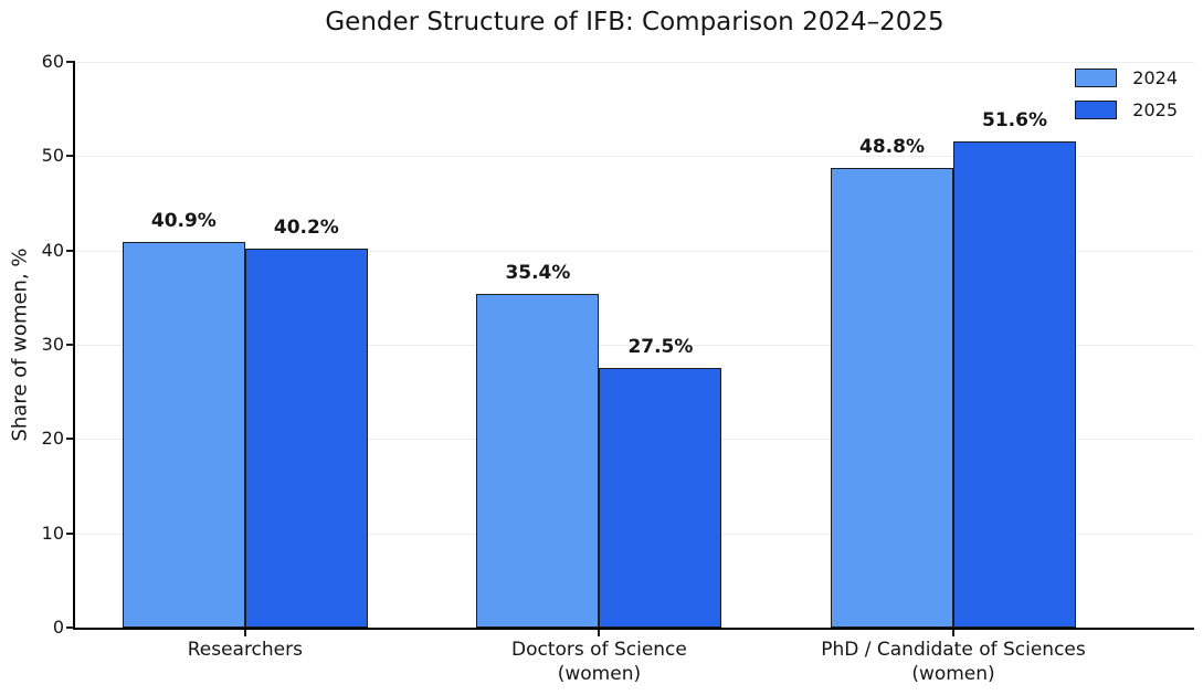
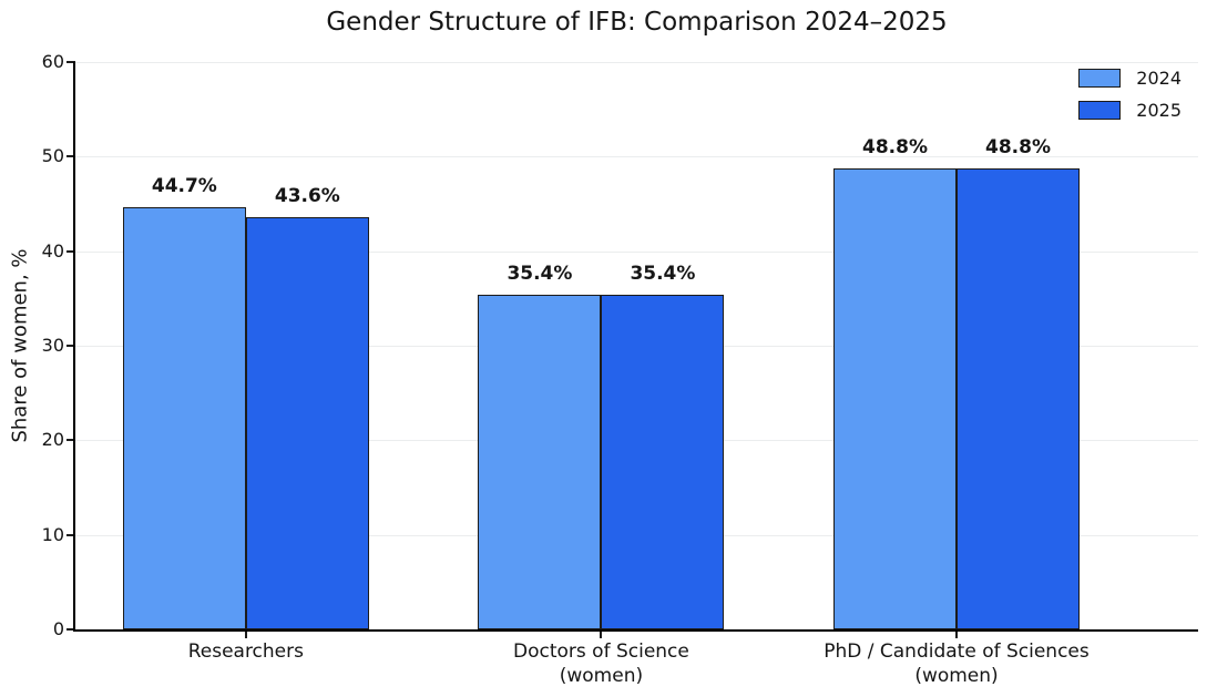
2024/Researchers: 40.9% -> 44.7%
2025/Researchers: 40.2% -> 43.6%
2025/Doctors of Science (women): 27.5% -> 35.4%
2025/PhD / Candidate of Sciences (women): 51.6% -> 48.8%
